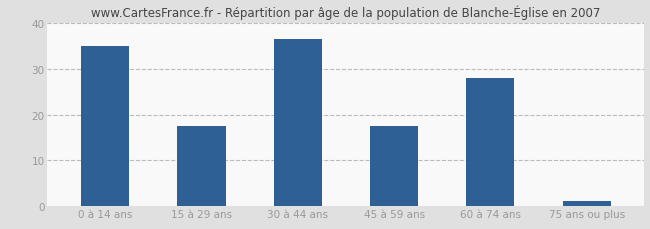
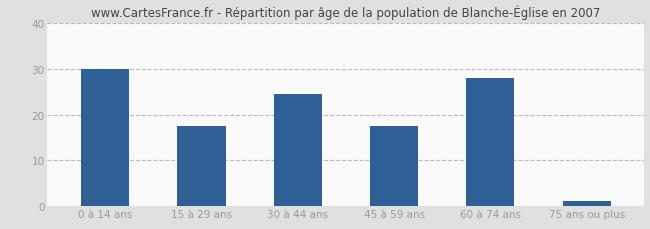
0 à 14 ans: 35.0 -> 30.0
30 à 44 ans: 36.5 -> 24.5
